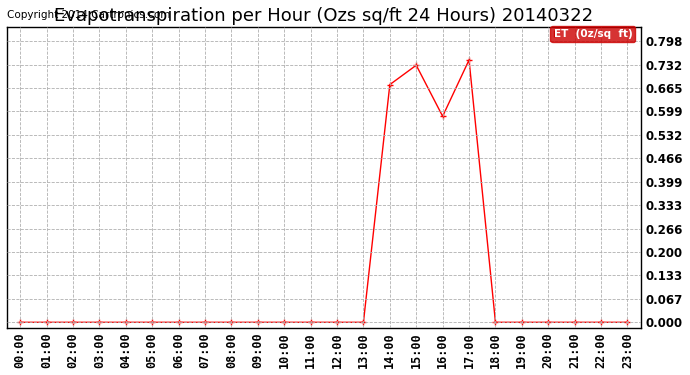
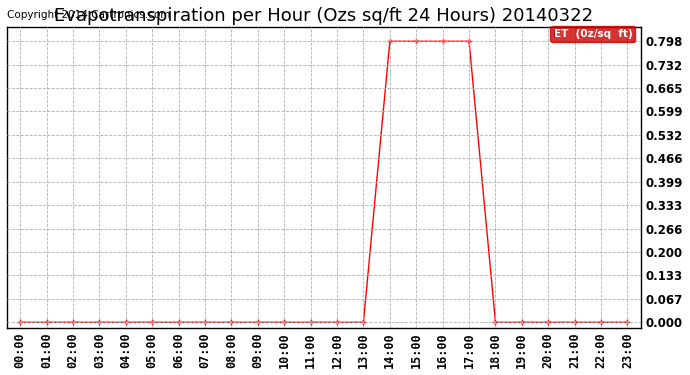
14:00: 0.675 -> 0.798
15:00: 0.730 -> 0.798
16:00: 0.585 -> 0.798
17:00: 0.745 -> 0.798
